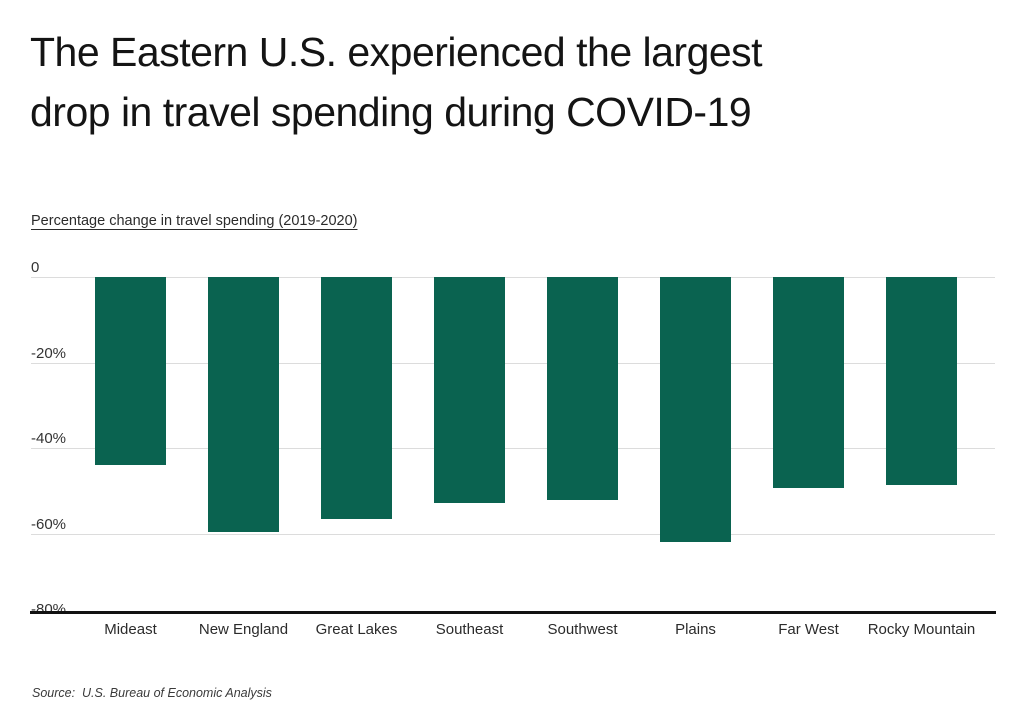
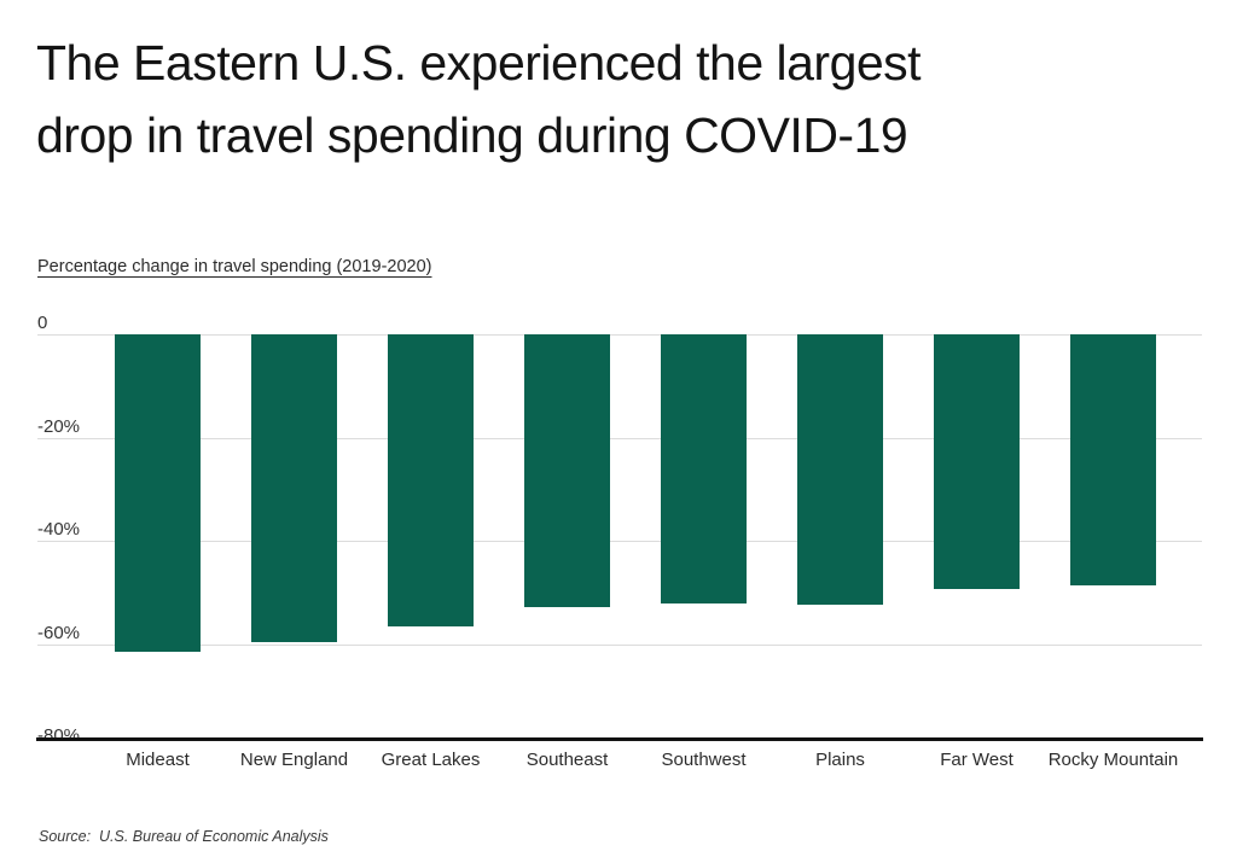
Mideast: -44 -> -62
Plains: -62 -> -52
